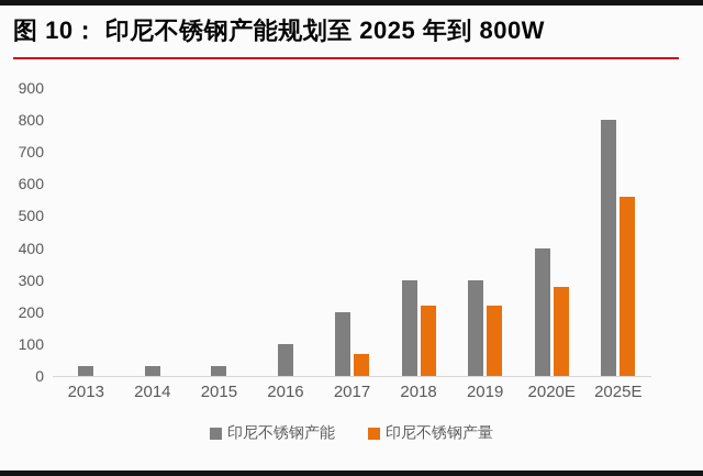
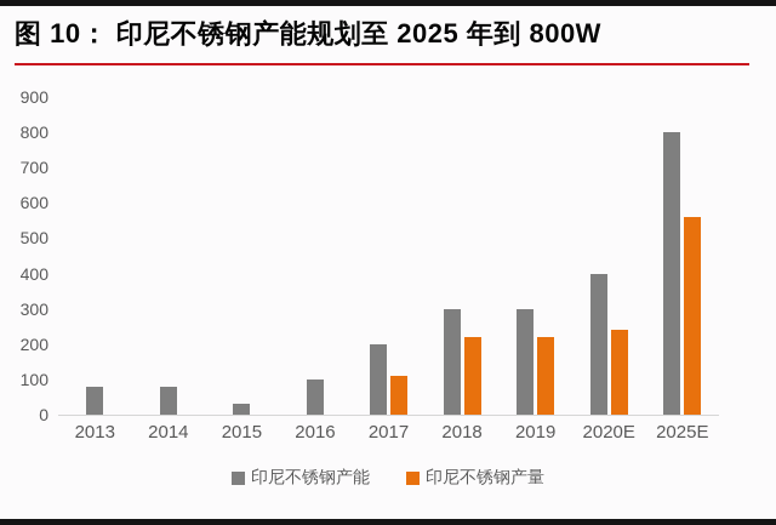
印尼不锈钢产能/2013: 30 -> 80
印尼不锈钢产能/2014: 30 -> 80
印尼不锈钢产量/2017: 70 -> 110
印尼不锈钢产量/2020E: 280 -> 240
